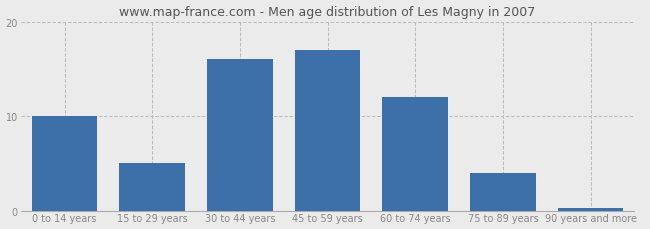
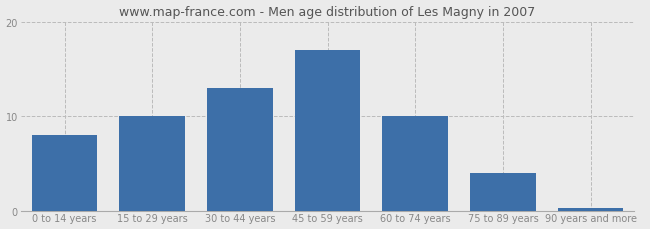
0 to 14 years: 10.0 -> 8.0
15 to 29 years: 5.0 -> 10.0
30 to 44 years: 16.0 -> 13.0
60 to 74 years: 12.0 -> 10.0
